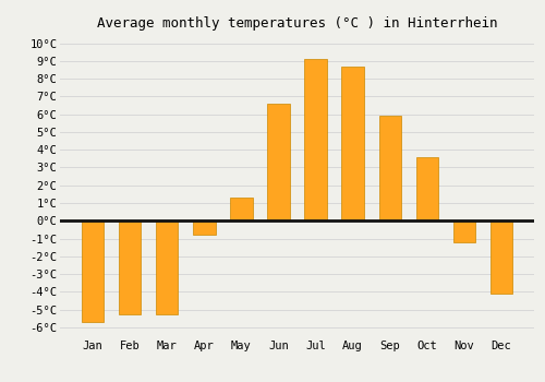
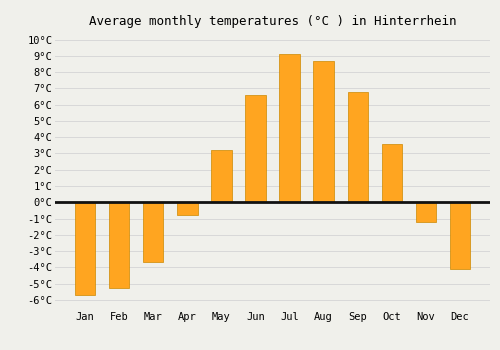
Mar: -5.3°C -> -3.7°C
May: 1.3°C -> 3.2°C
Sep: 5.9°C -> 6.8°C
